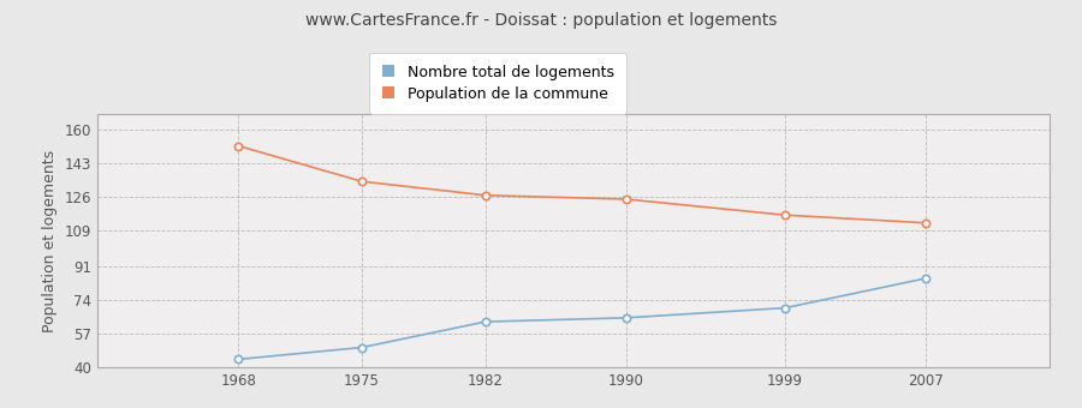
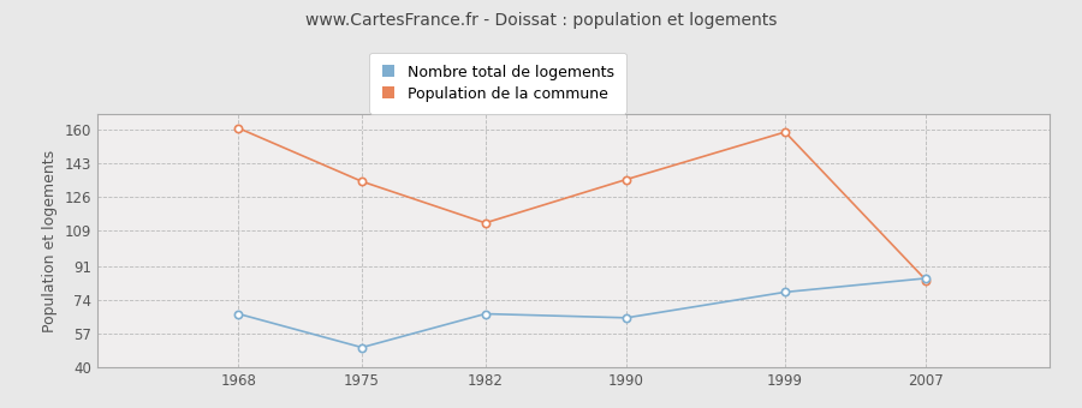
Nombre total de logements/1968: 44 -> 67
Population de la commune/1968: 152 -> 161
Nombre total de logements/1982: 63 -> 67
Population de la commune/1982: 127 -> 113
Population de la commune/1990: 125 -> 135
Nombre total de logements/1999: 70 -> 78
Population de la commune/1999: 117 -> 159
Population de la commune/2007: 113 -> 84
